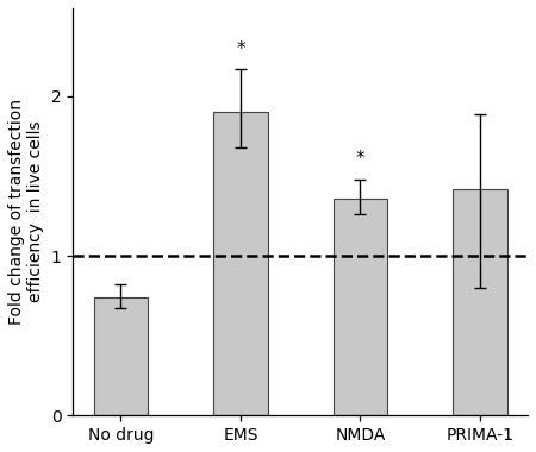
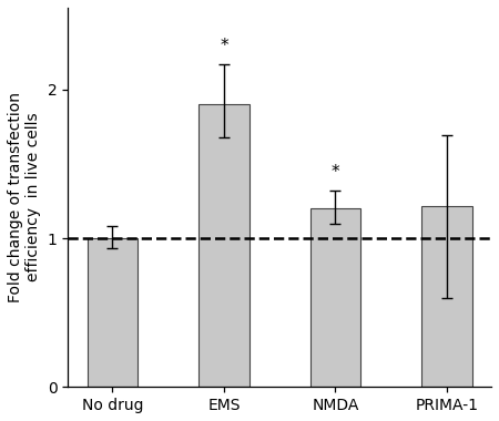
No drug: 0.74 -> 1.00
NMDA: 1.36 -> 1.20
PRIMA-1: 1.42 -> 1.22
